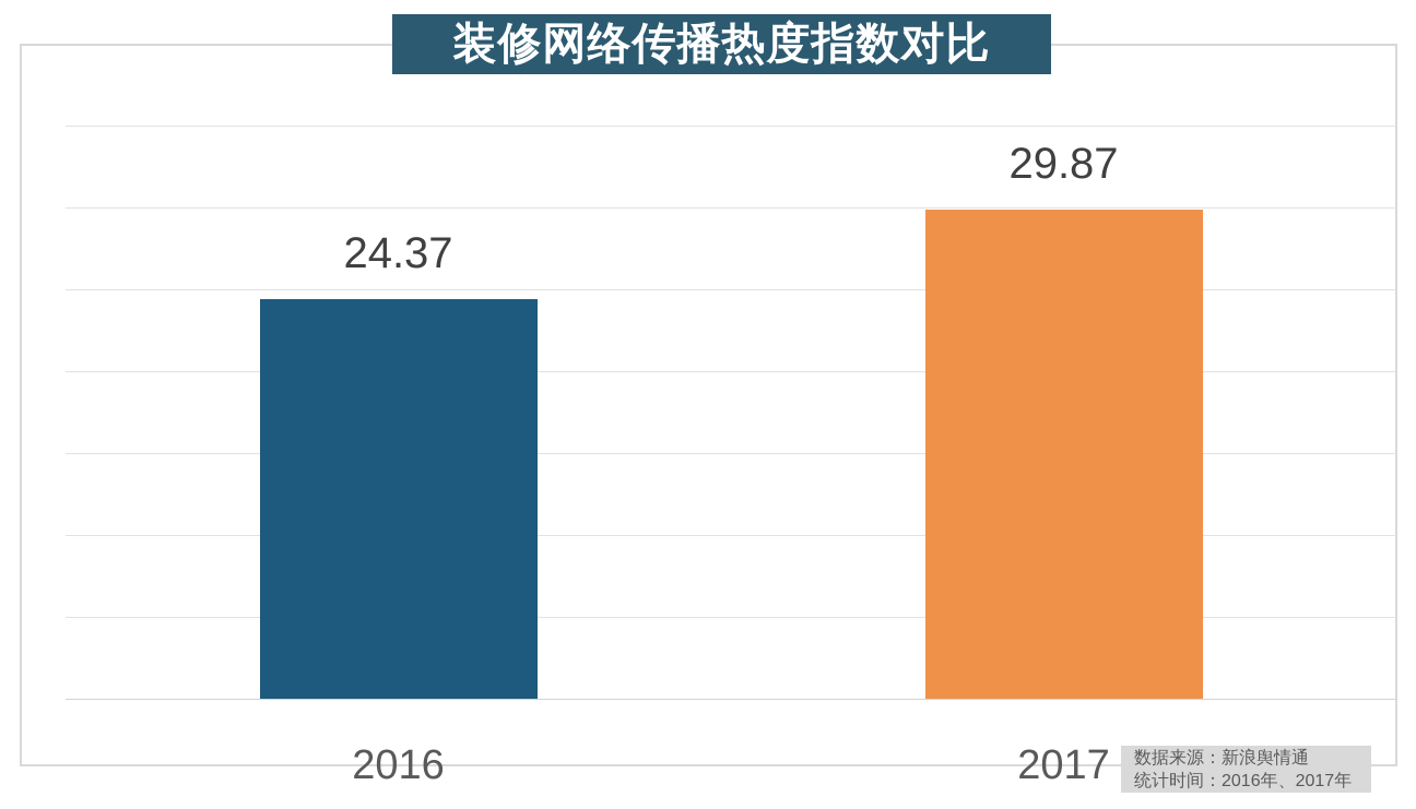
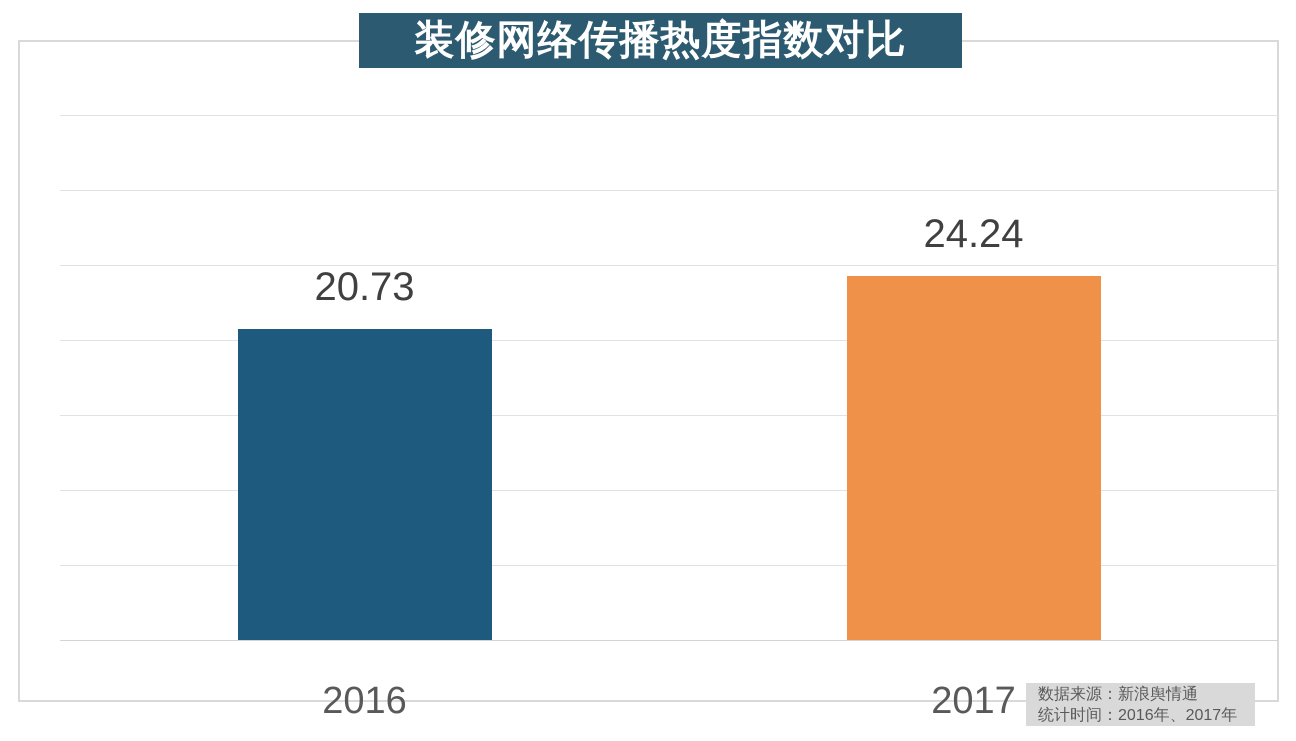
2016: 24.37 -> 20.73
2017: 29.87 -> 24.24
